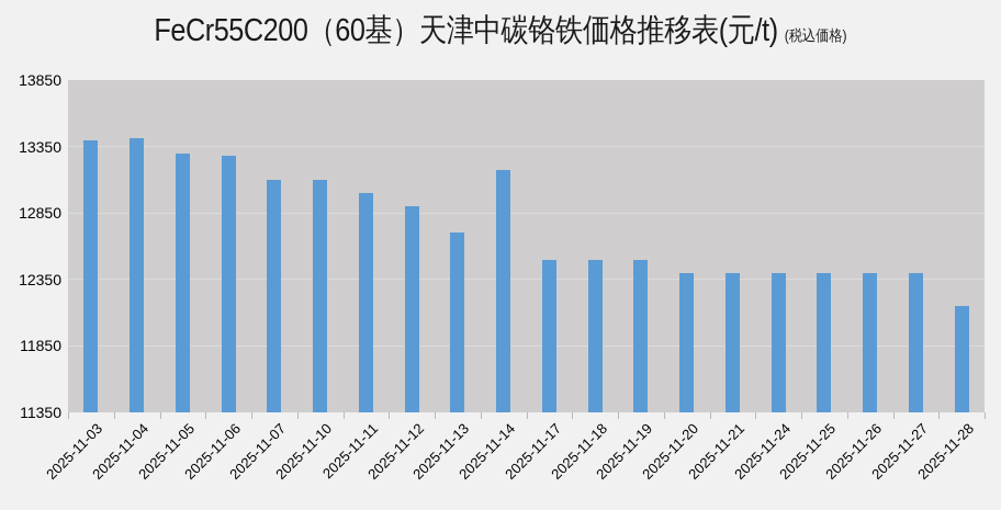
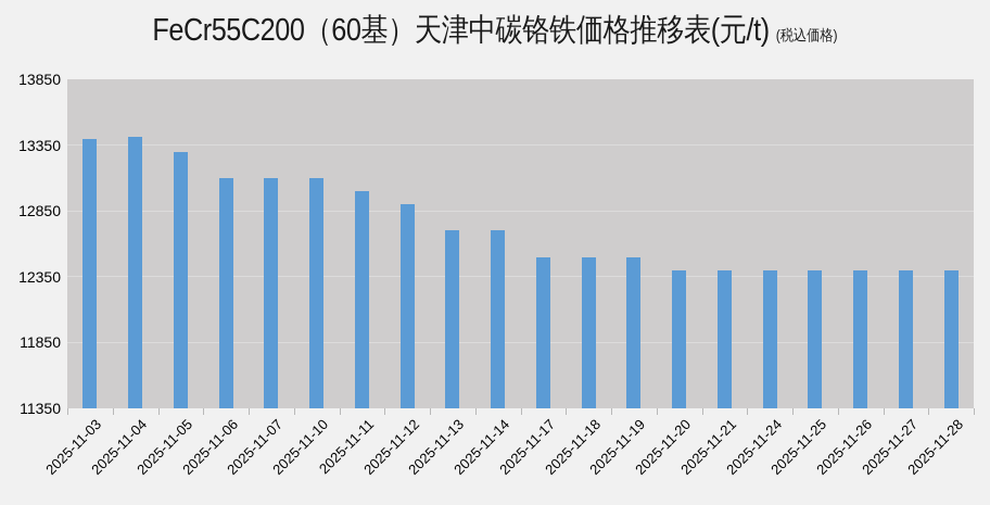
2025-11-06: 13280 -> 13100
2025-11-14: 13170 -> 12700
2025-11-28: 12150 -> 12400
